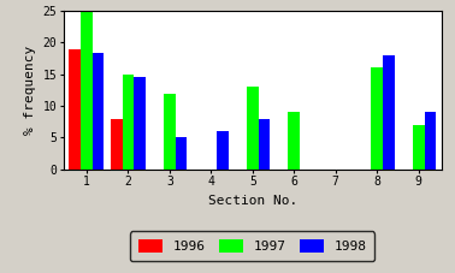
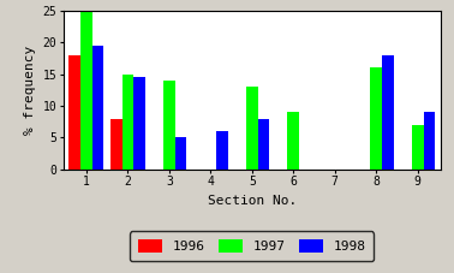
1996/1: 19 -> 18
1998/1: 18.4 -> 19.5
1997/3: 12 -> 14
